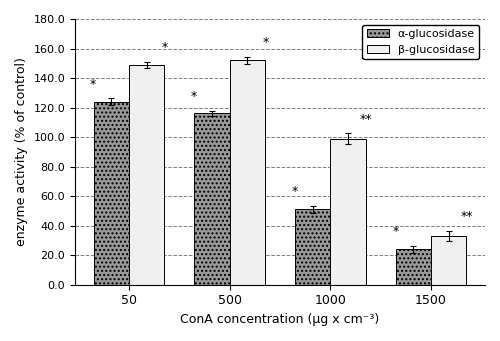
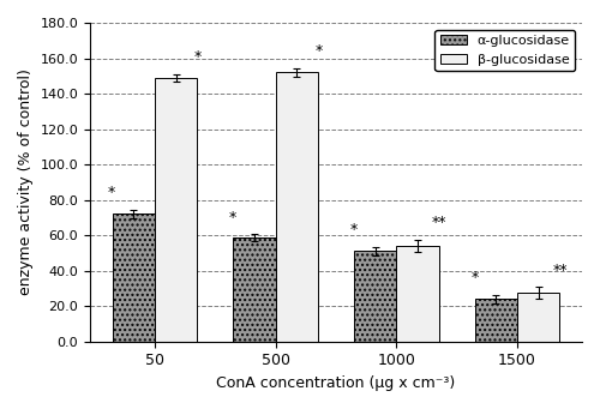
α-glucosidase/50: 124 -> 72
α-glucosidase/500: 116 -> 58
β-glucosidase/1000: 99 -> 54
β-glucosidase/1500: 33 -> 28
